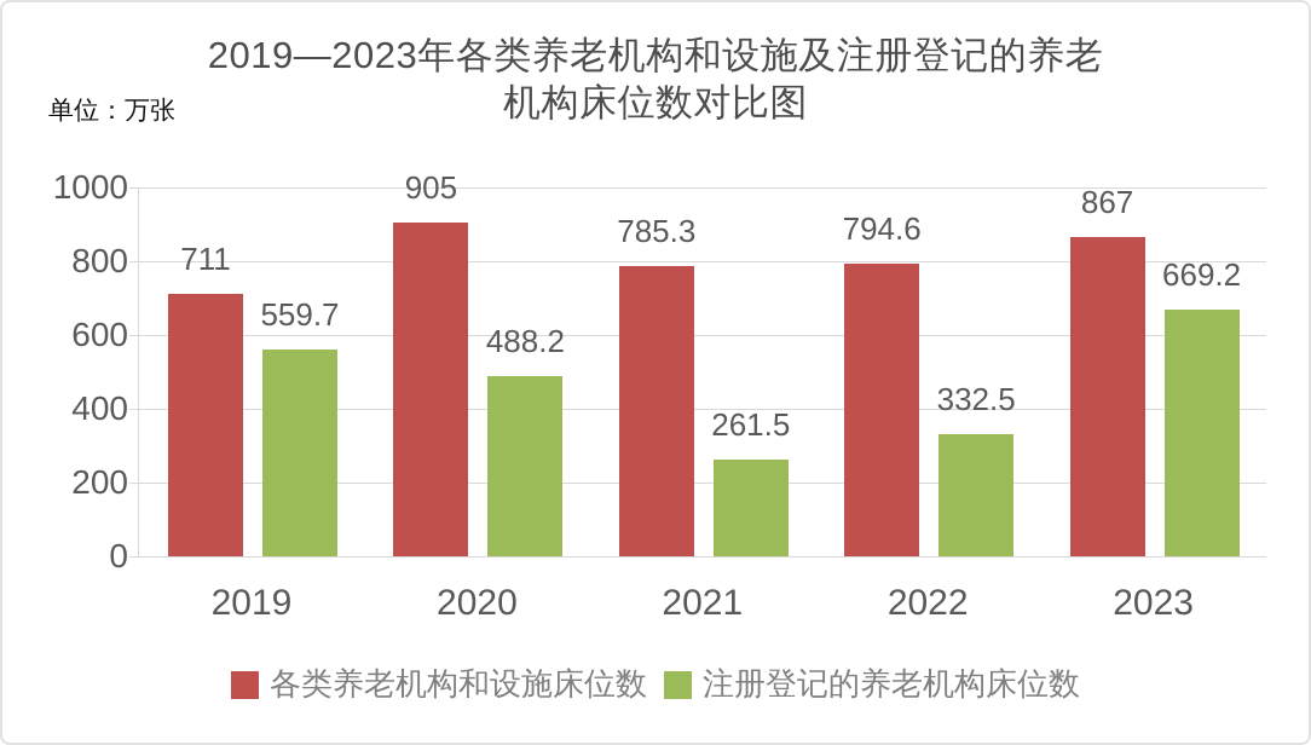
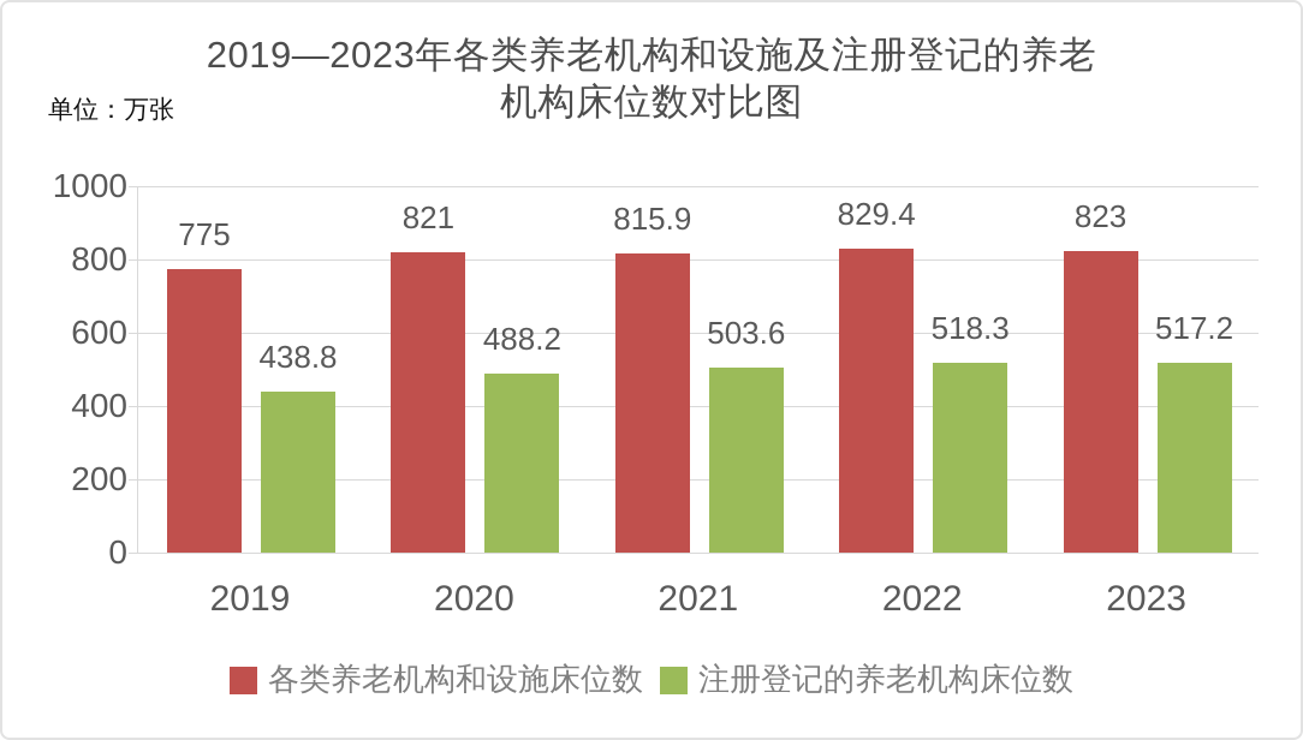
各类养老机构和设施床位数/2019: 711 -> 775
注册登记的养老机构床位数/2019: 559.7 -> 438.8
各类养老机构和设施床位数/2020: 905 -> 821
各类养老机构和设施床位数/2021: 785.3 -> 815.9
注册登记的养老机构床位数/2021: 261.5 -> 503.6
各类养老机构和设施床位数/2022: 794.6 -> 829.4
注册登记的养老机构床位数/2022: 332.5 -> 518.3
各类养老机构和设施床位数/2023: 867 -> 823
注册登记的养老机构床位数/2023: 669.2 -> 517.2
